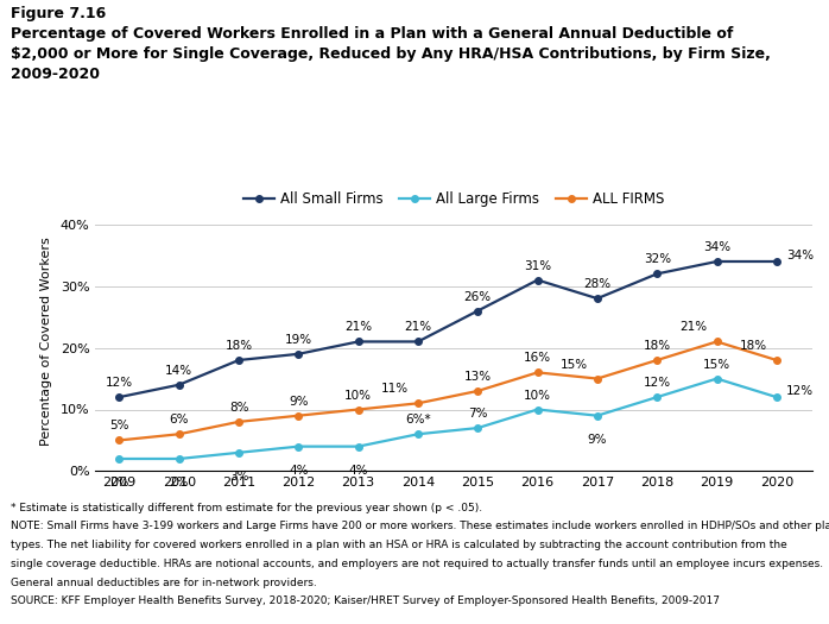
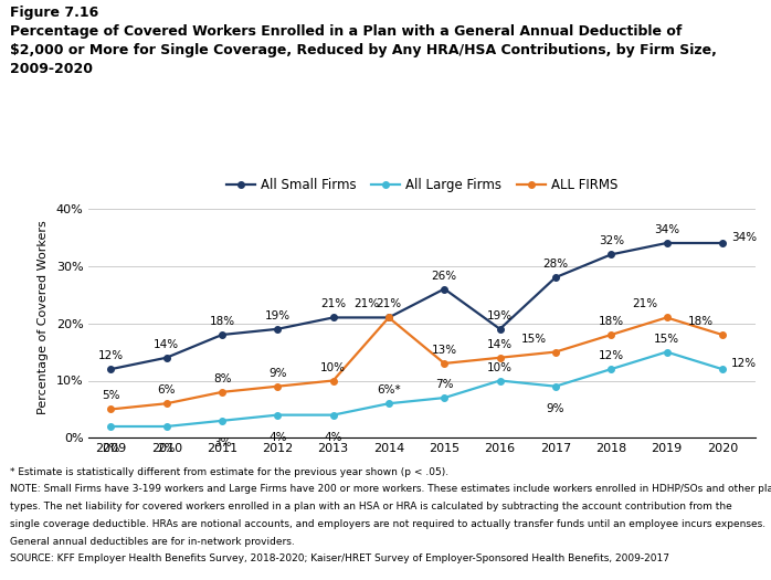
ALL FIRMS/2014: 11% -> 21%
All Small Firms/2016: 31% -> 19%
ALL FIRMS/2016: 16% -> 14%
